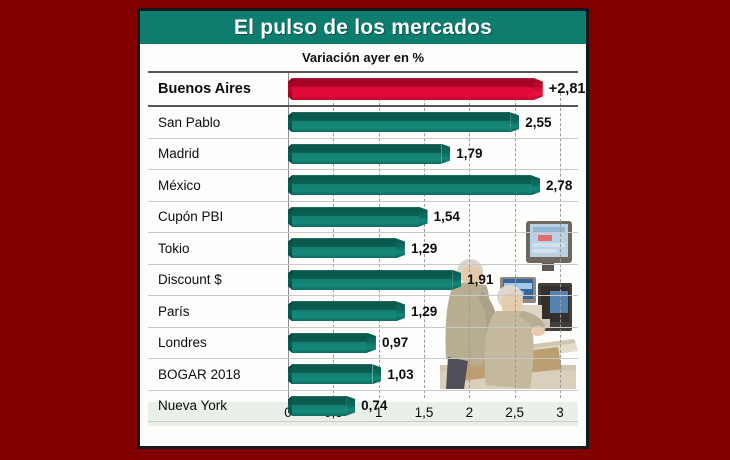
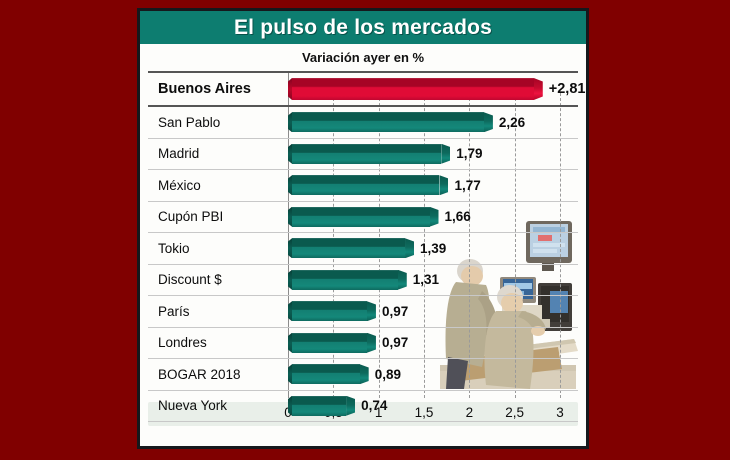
San Pablo: 2,55 -> 2,26
México: 2,78 -> 1,77
Cupón PBI: 1,54 -> 1,66
Tokio: 1,29 -> 1,39
Discount $: 1,91 -> 1,31
París: 1,29 -> 0,97
BOGAR 2018: 1,03 -> 0,89
